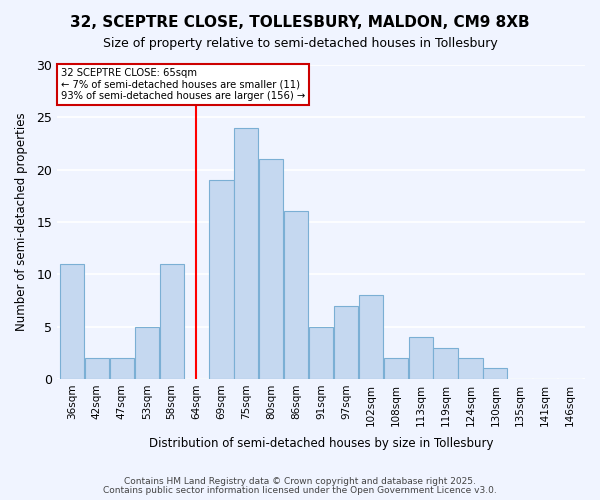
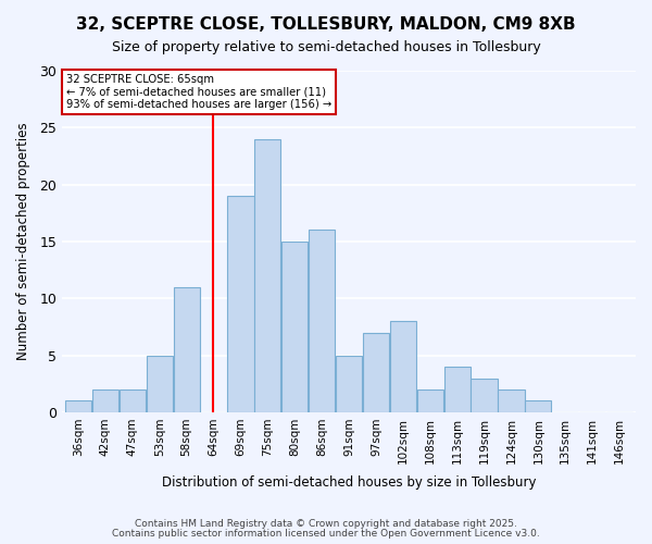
36sqm: 11 -> 1
80sqm: 21 -> 15
